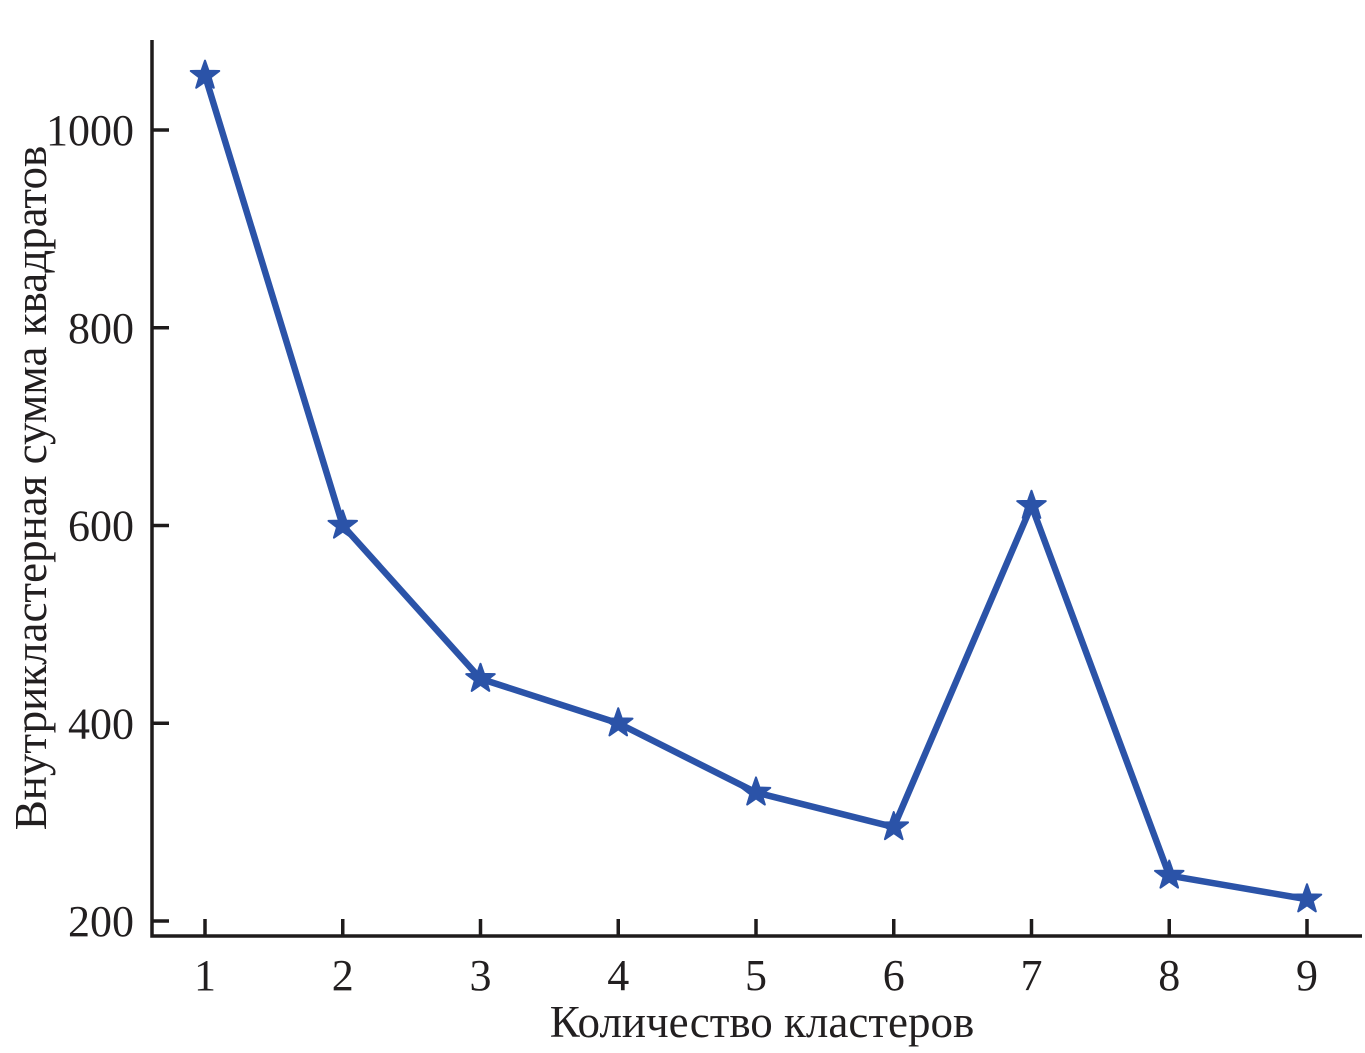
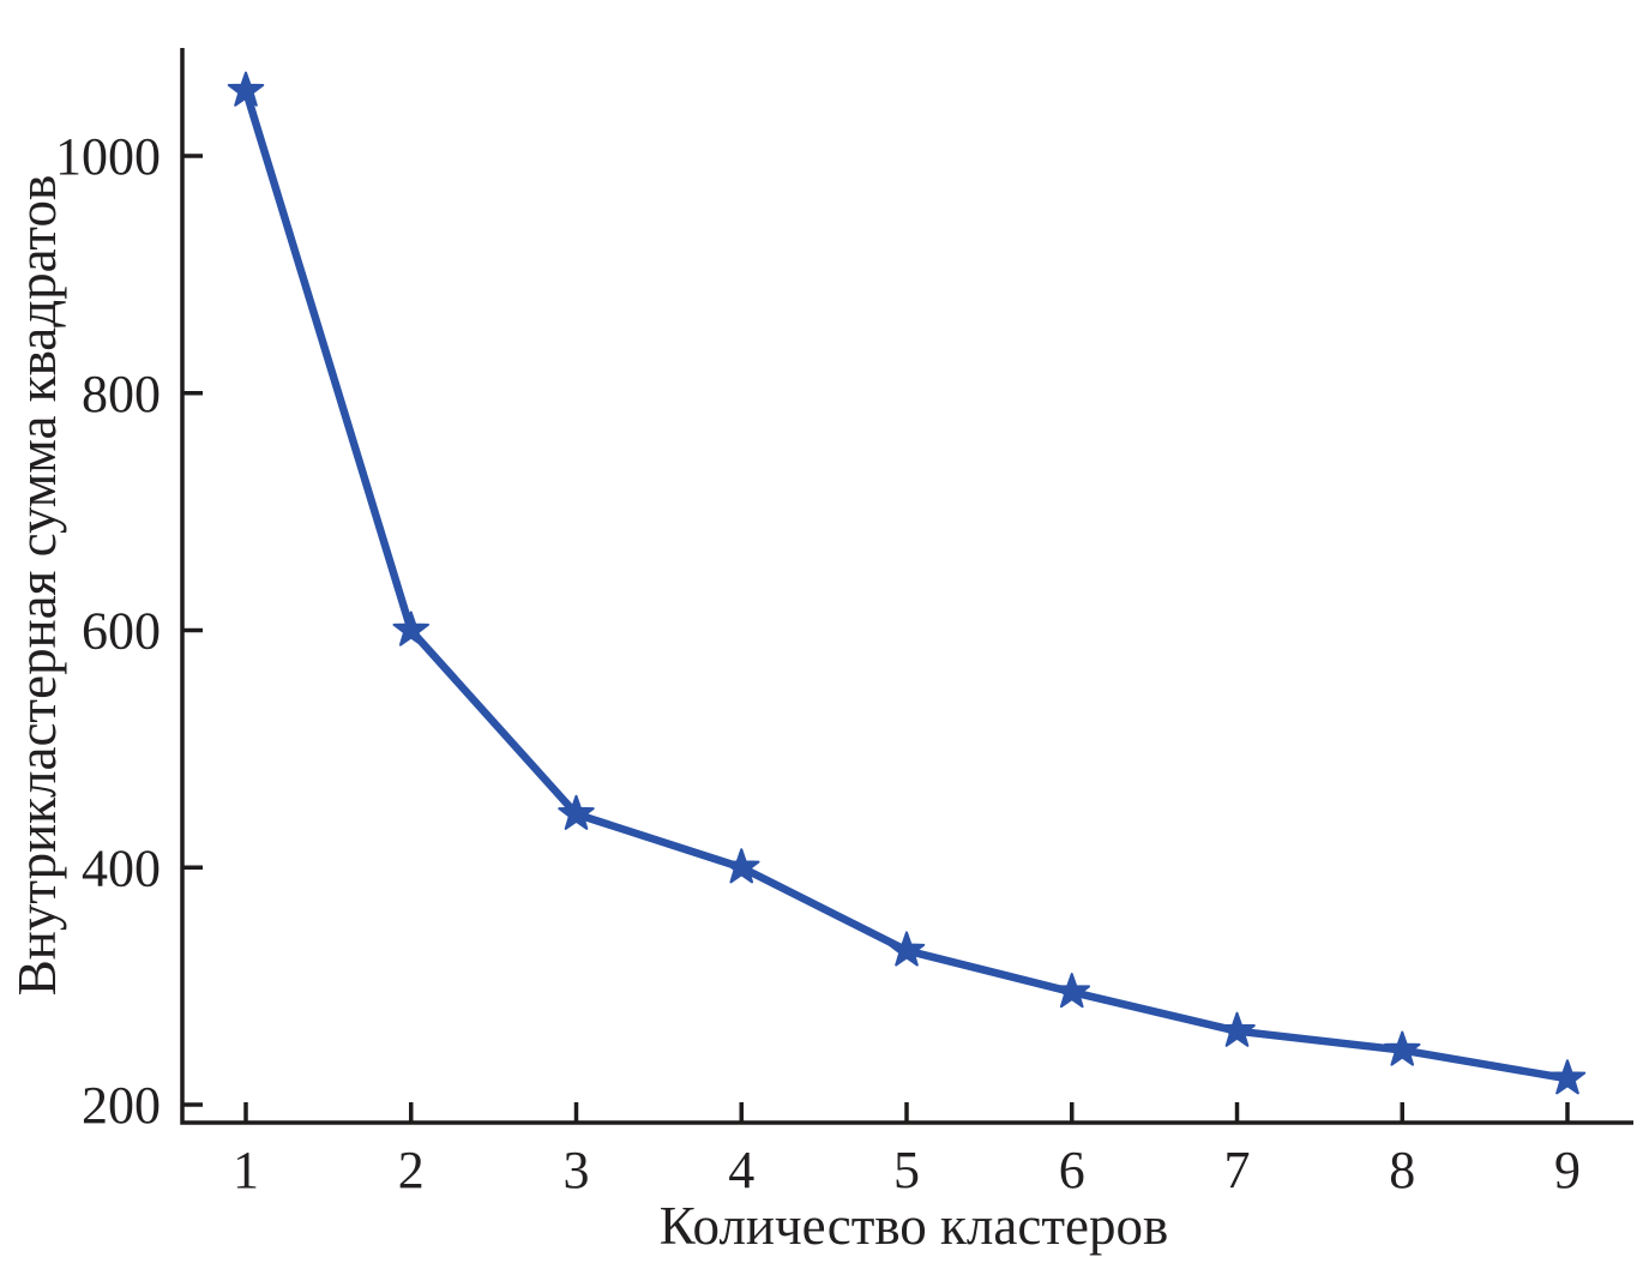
7: 620 -> 260
